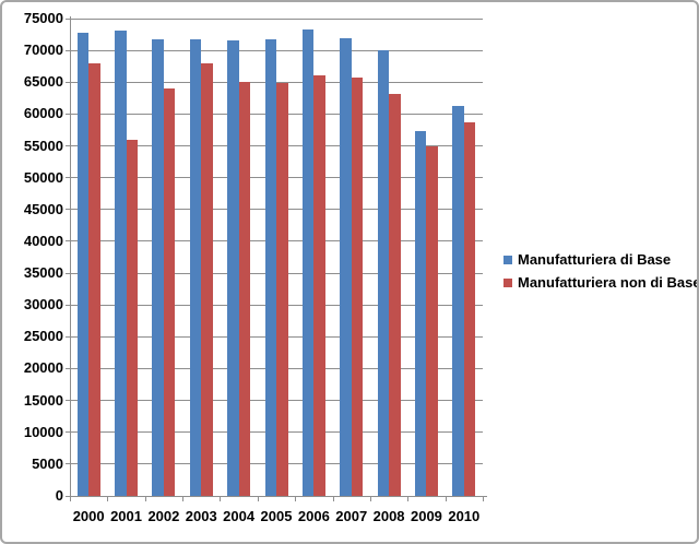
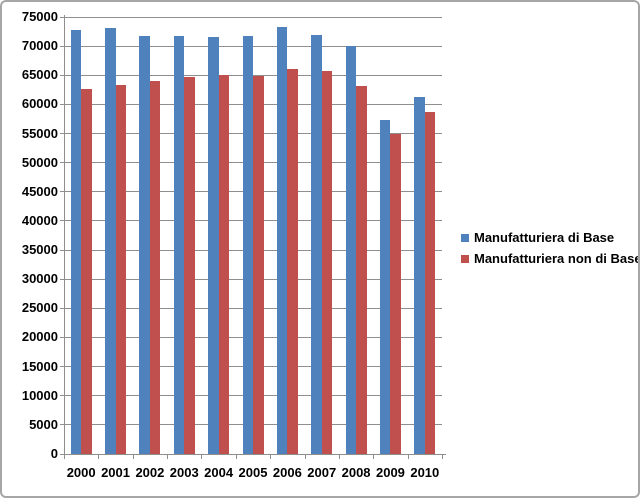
Manufatturiera non di Base/2000: 68000 -> 63000
Manufatturiera non di Base/2001: 56000 -> 63000
Manufatturiera non di Base/2003: 68000 -> 65000
